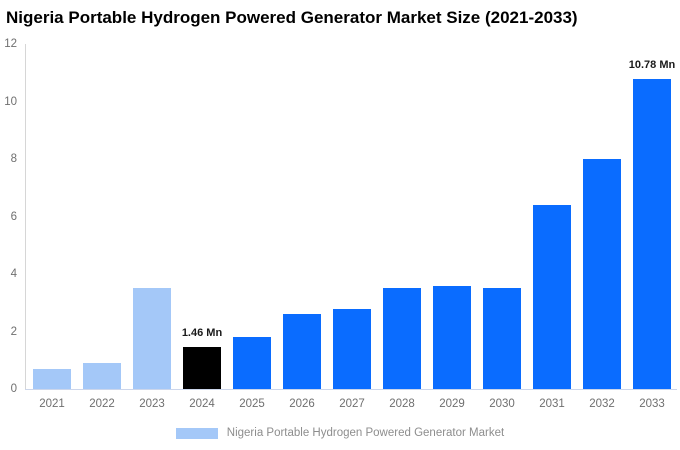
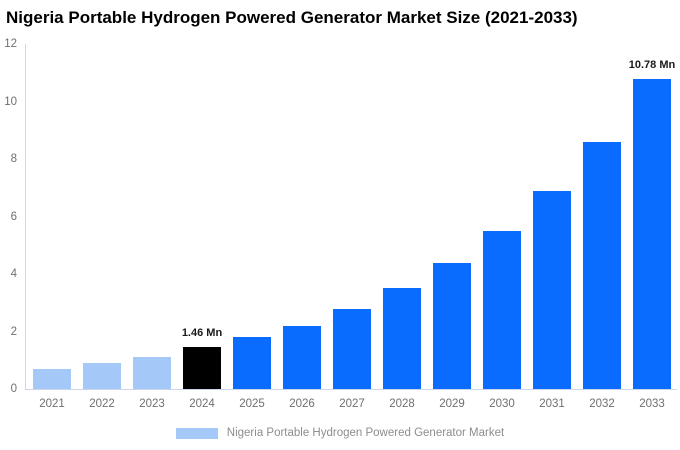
2023: 3.5 -> 1.1
2026: 2.6 -> 2.2
2029: 3.6 -> 4.4
2030: 3.5 -> 5.5
2031: 6.4 -> 6.9
2032: 8.0 -> 8.6
